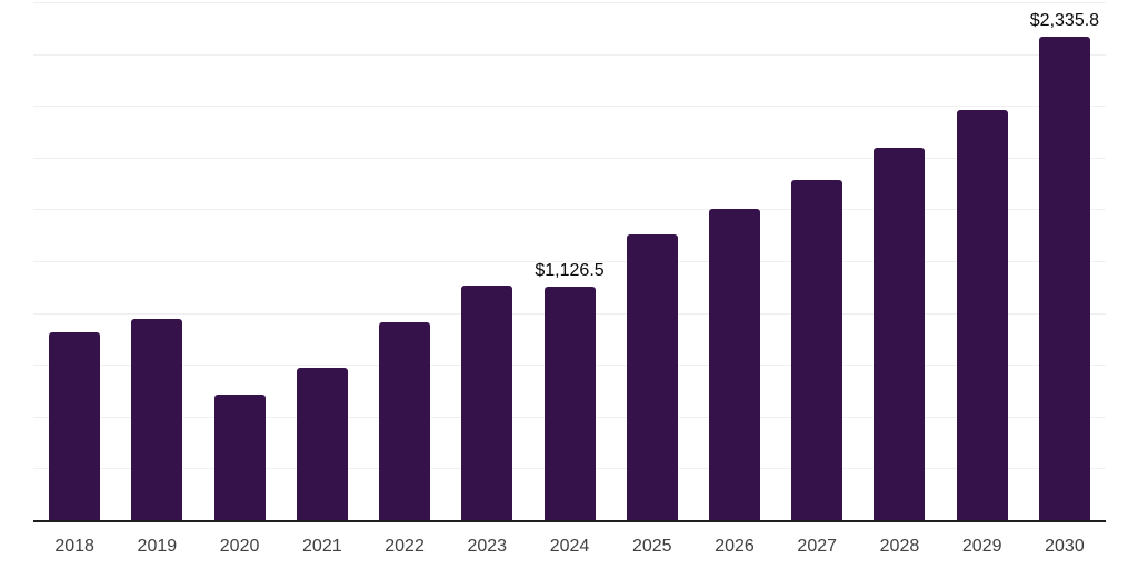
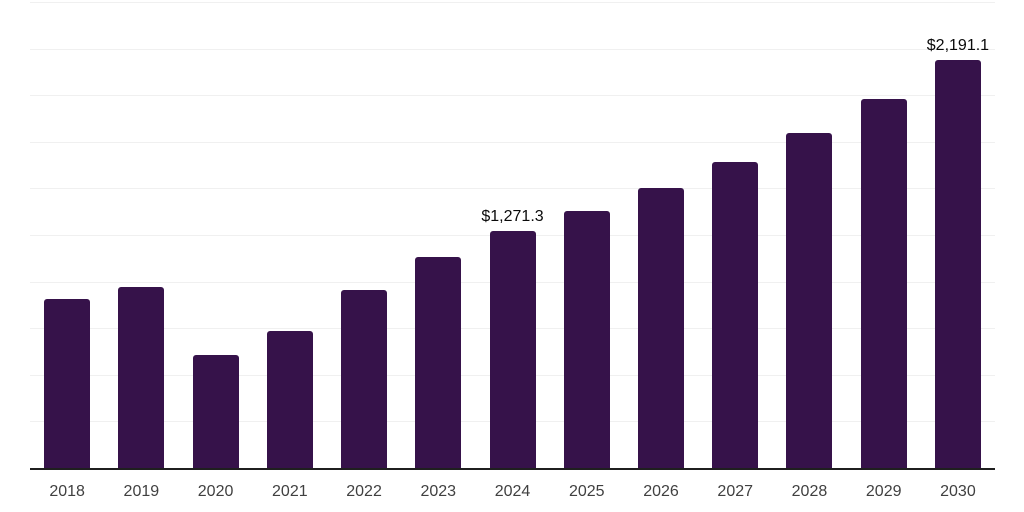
2024: $1,126.5 -> $1,271.3
2030: $2,335.8 -> $2,191.1
